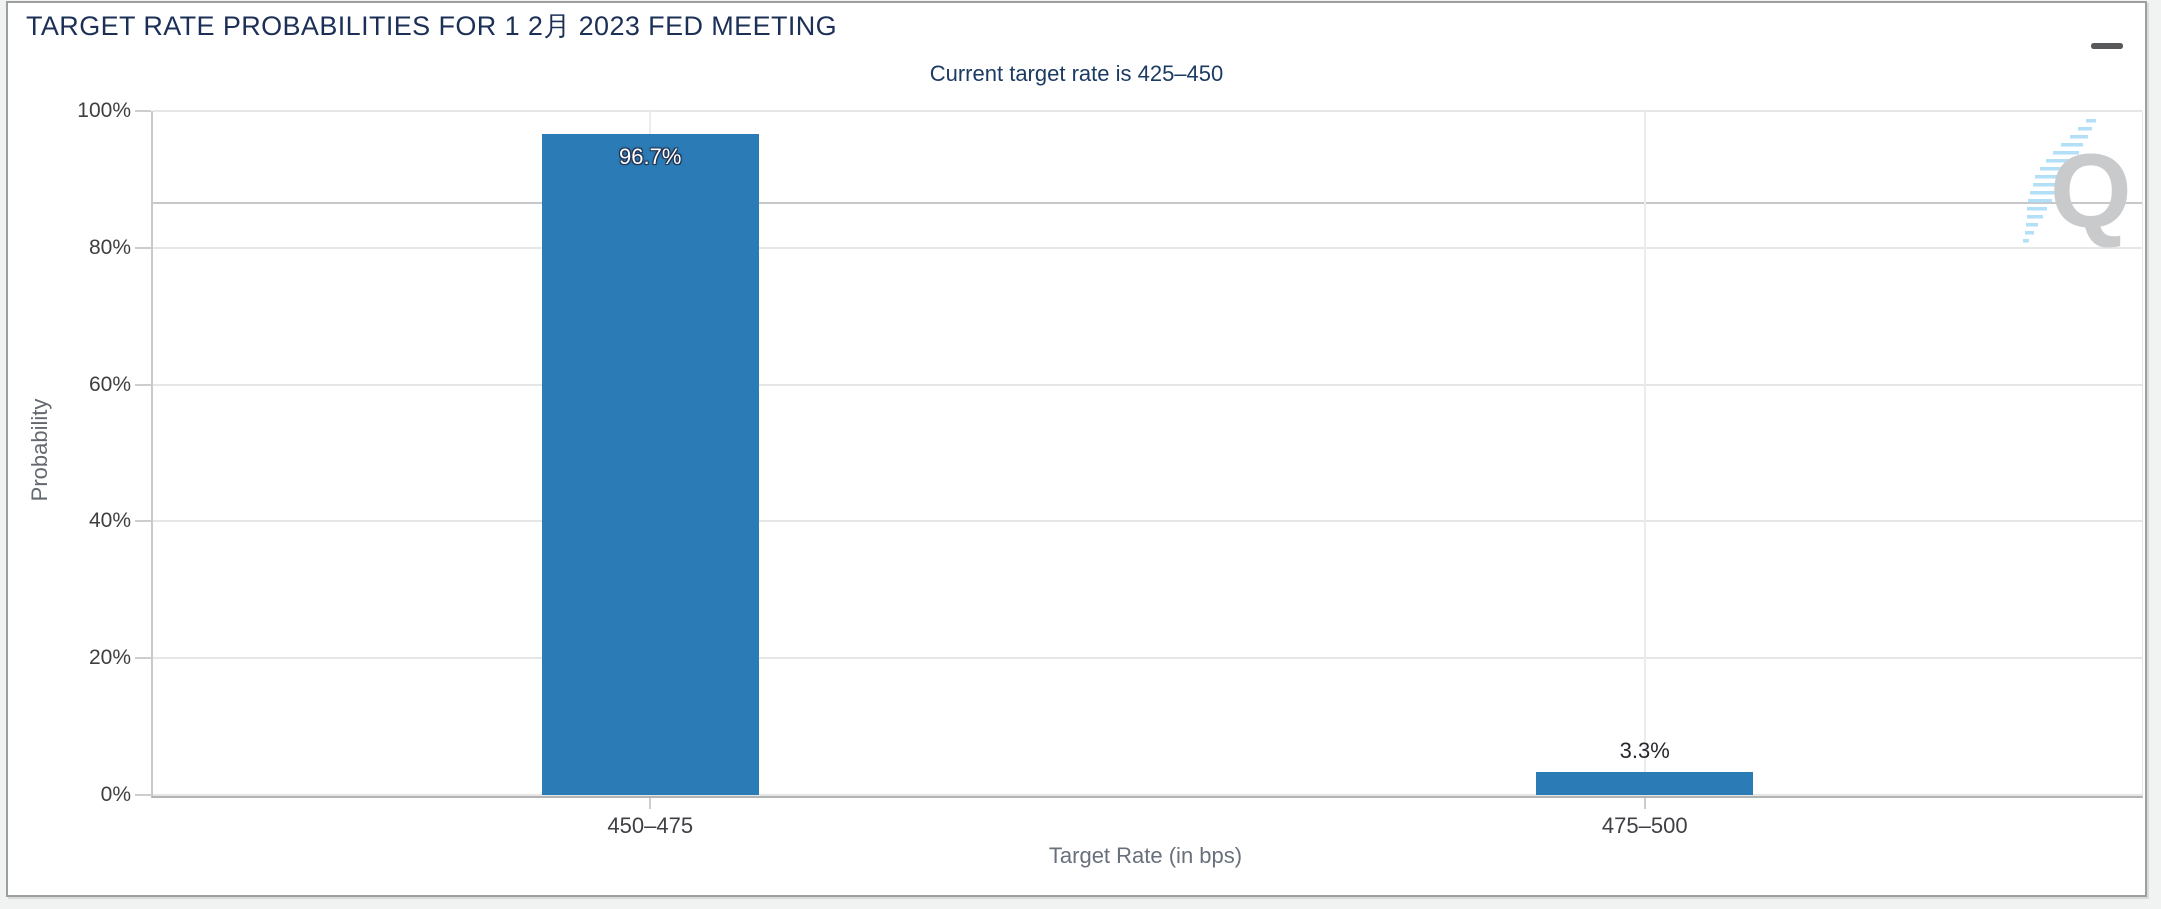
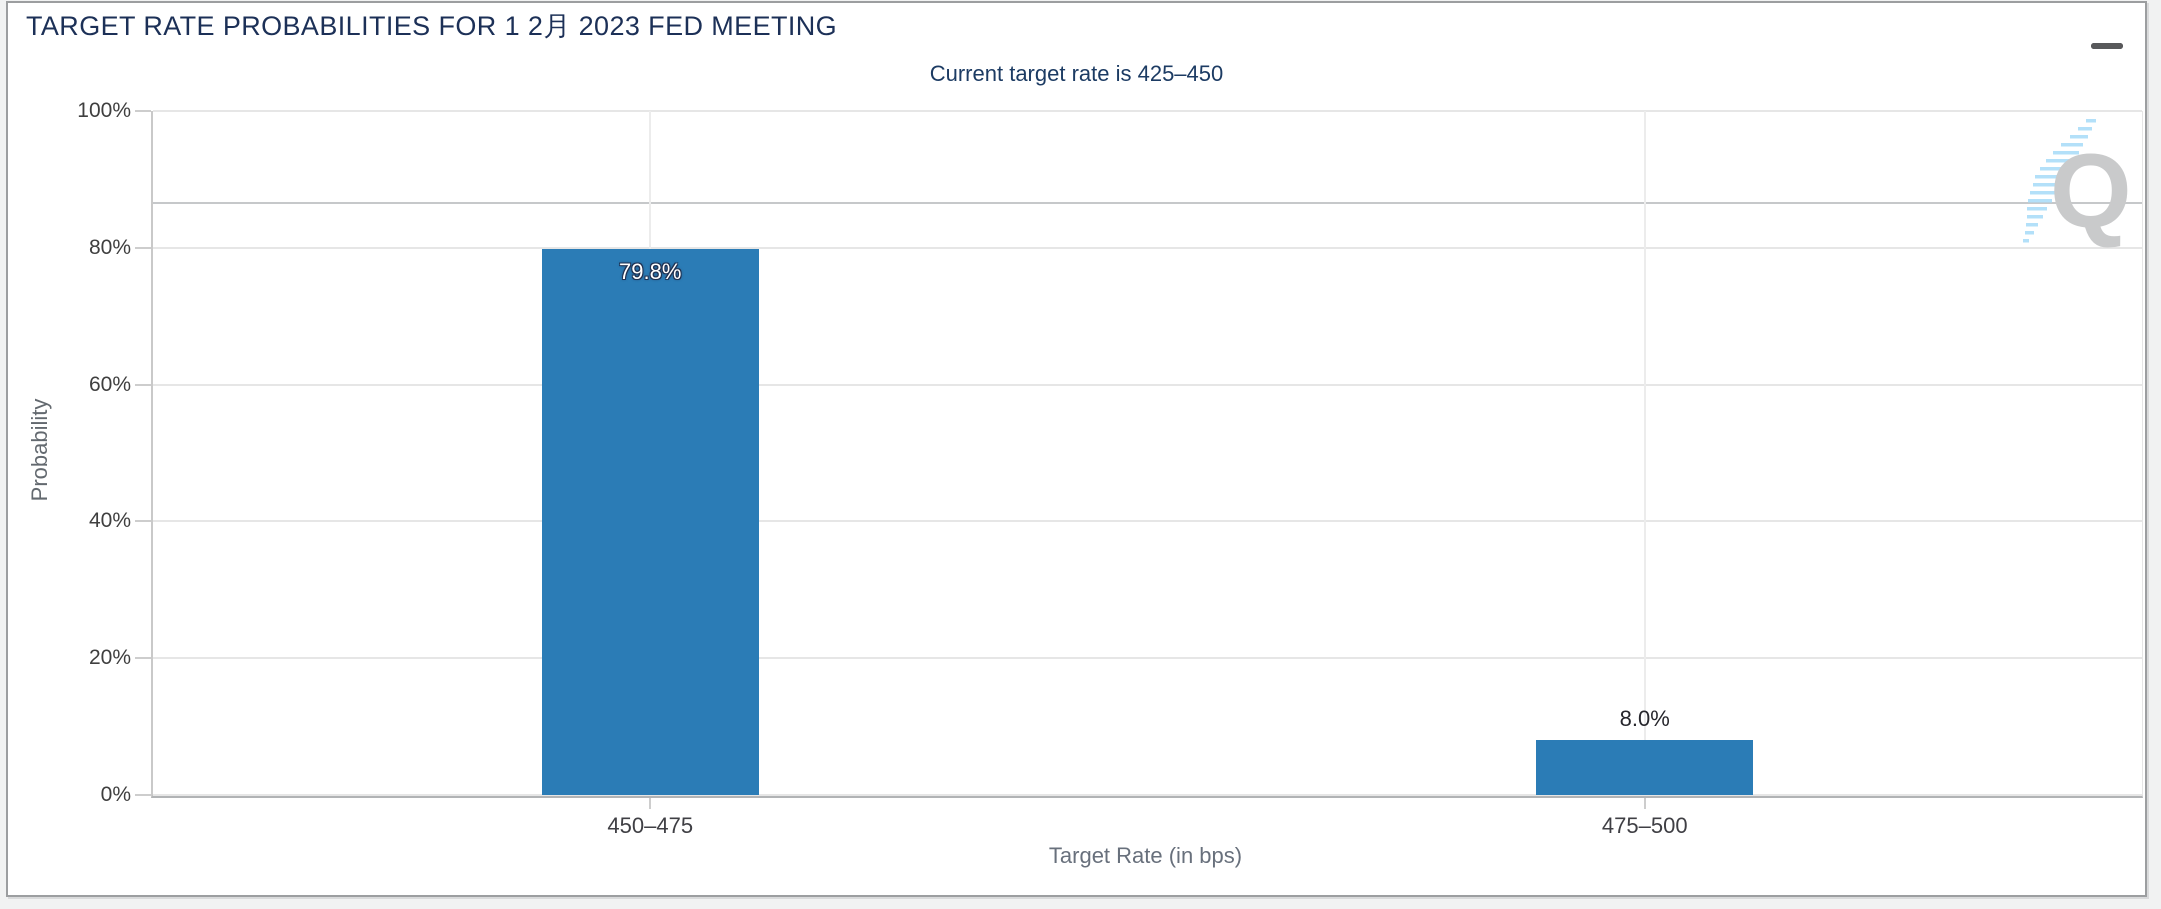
450–475: 96.7% -> 79.8%
475–500: 3.3% -> 8.0%
